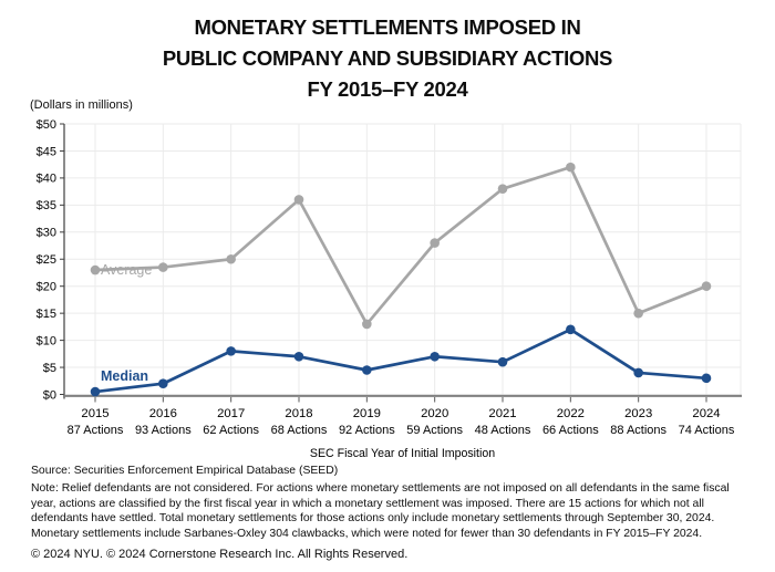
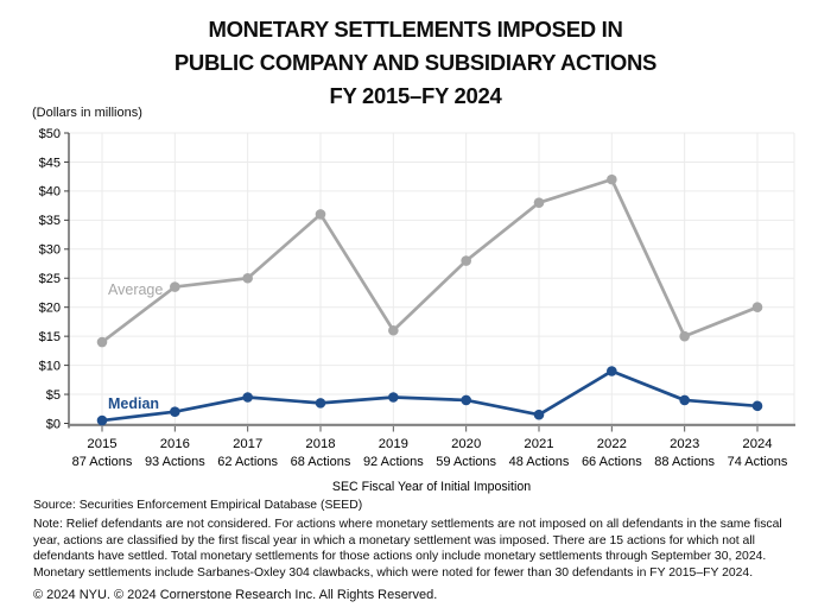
Average/2015: $23 -> $14
Median/2017: $8 -> $4
Median/2018: $7 -> $4
Average/2019: $13 -> $16
Median/2020: $7 -> $4
Median/2021: $6 -> $2
Median/2022: $12 -> $9
